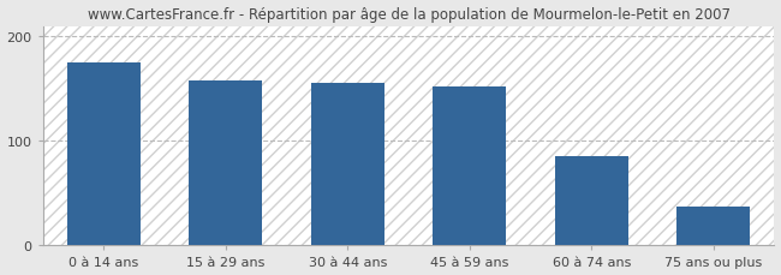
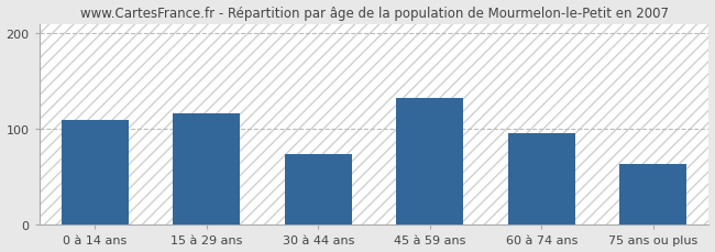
0 à 14 ans: 175 -> 110
15 à 29 ans: 158 -> 116
30 à 44 ans: 155 -> 74
45 à 59 ans: 152 -> 132
60 à 74 ans: 85 -> 96
75 ans ou plus: 37 -> 64
